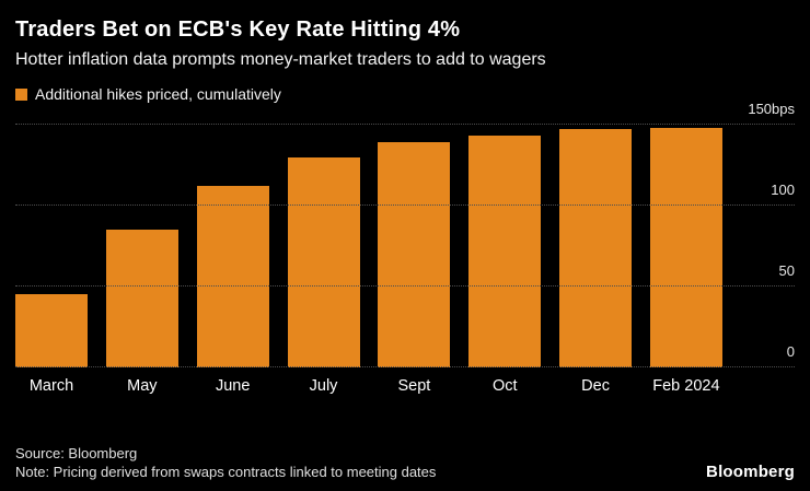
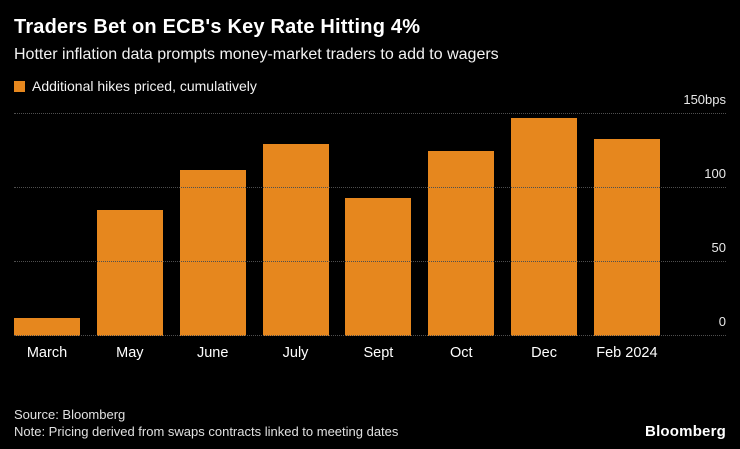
March: 45 -> 12
Sept: 139 -> 93
Oct: 143 -> 125
Feb 2024: 148 -> 133
